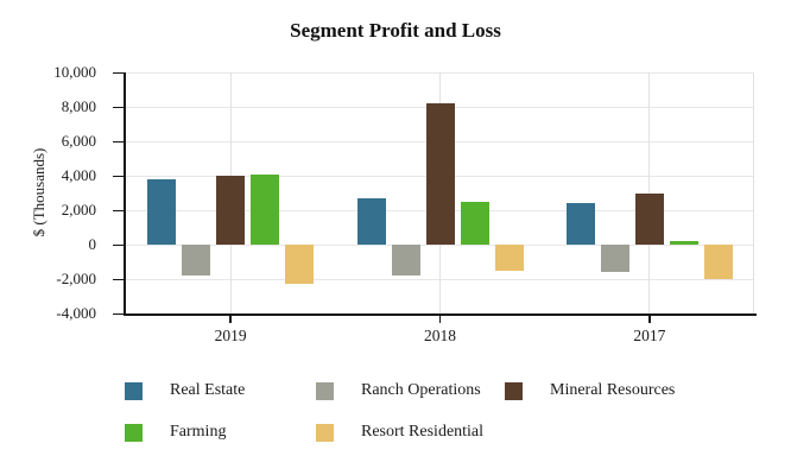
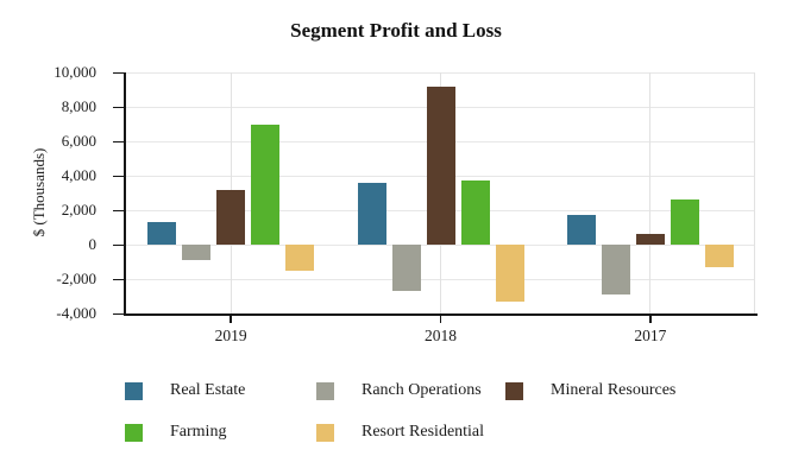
Real Estate/2019: 3800 -> 1300
Ranch Operations/2019: -1800 -> -900
Mineral Resources/2019: 4000 -> 3200
Farming/2019: 4100 -> 7000
Resort Residential/2019: -2300 -> -1500
Real Estate/2018: 2700 -> 3600
Ranch Operations/2018: -1800 -> -2700
Mineral Resources/2018: 8200 -> 9200
Farming/2018: 2500 -> 3700
Resort Residential/2018: -1500 -> -3300
Real Estate/2017: 2400 -> 1700
Ranch Operations/2017: -1600 -> -2900
Mineral Resources/2017: 3000 -> 600
Farming/2017: 200 -> 2600
Resort Residential/2017: -2000 -> -1300
